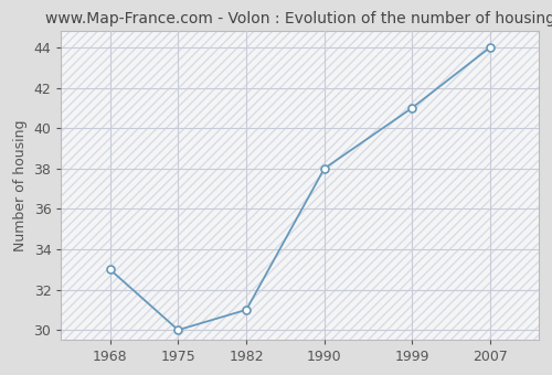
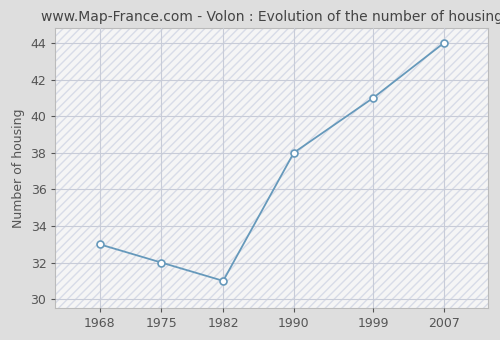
1975: 30 -> 32
